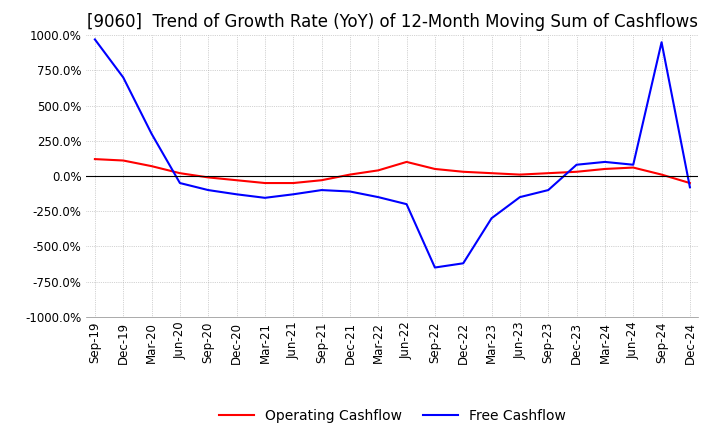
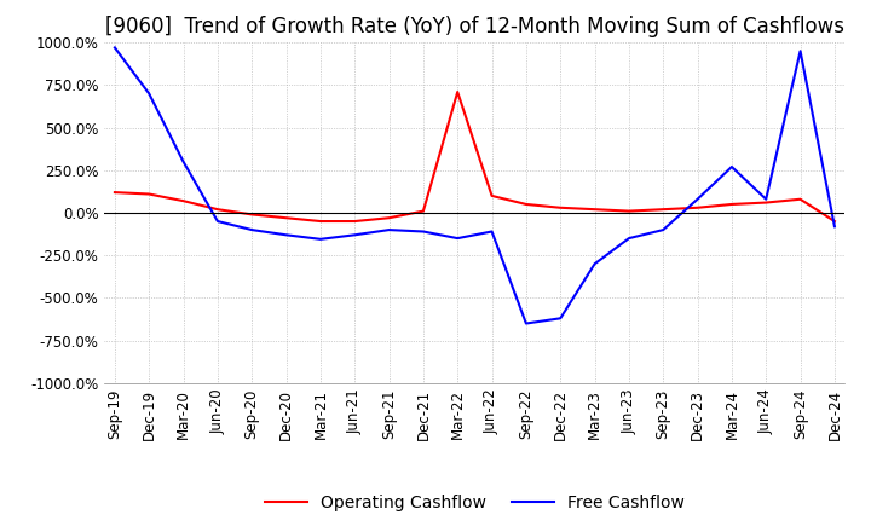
Operating Cashflow/Mar-22: 40% -> 710%
Free Cashflow/Jun-22: -200% -> -110%
Free Cashflow/Mar-24: 100% -> 270%
Operating Cashflow/Sep-24: 10% -> 80%
